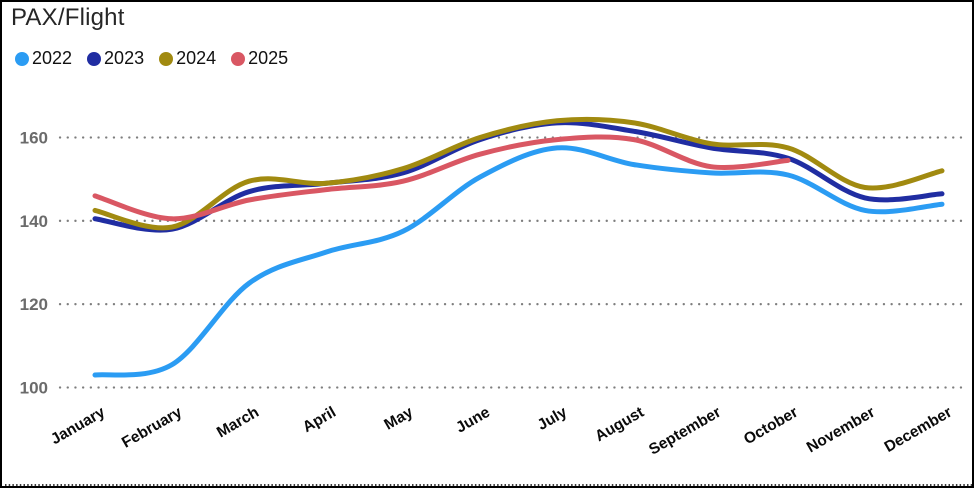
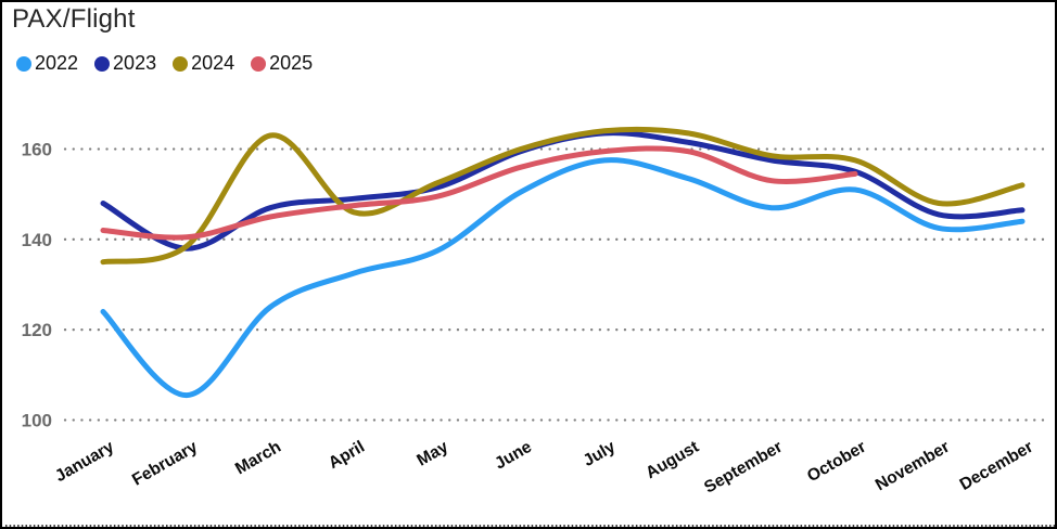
2022/January: 103 -> 124
2023/January: 140 -> 148
2024/January: 142 -> 135
2025/January: 146 -> 142
2024/March: 150 -> 163
2024/April: 149 -> 146
2022/September: 152 -> 147
